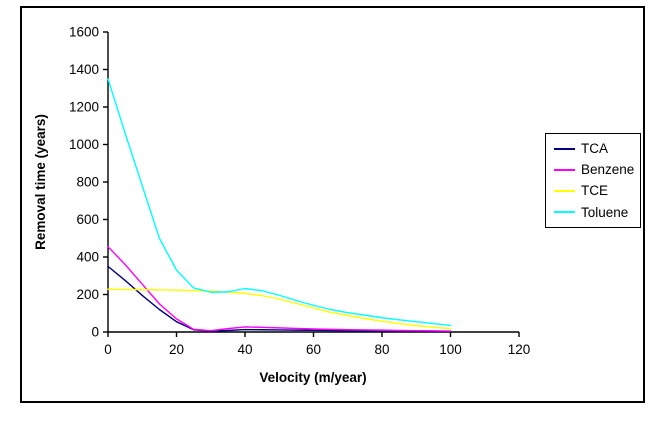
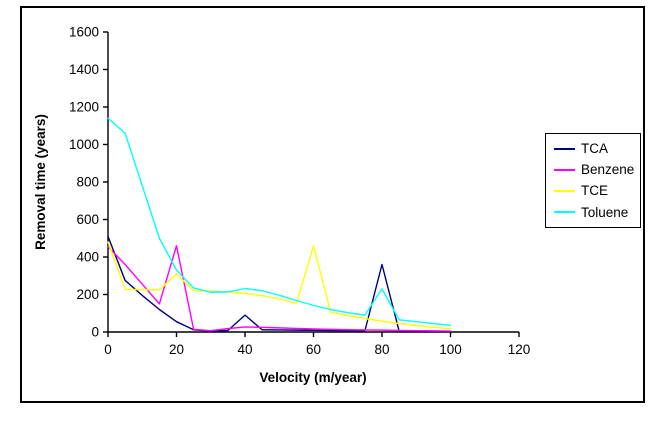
TCA/0: 350 -> 510
TCE/0: 230 -> 480
Toluene/0: 1350 -> 1140
Benzene/20: 70 -> 460
TCE/20: 220 -> 310
TCA/40: 10 -> 90
TCE/60: 130 -> 460
TCA/80: 10 -> 360
Toluene/80: 80 -> 230
